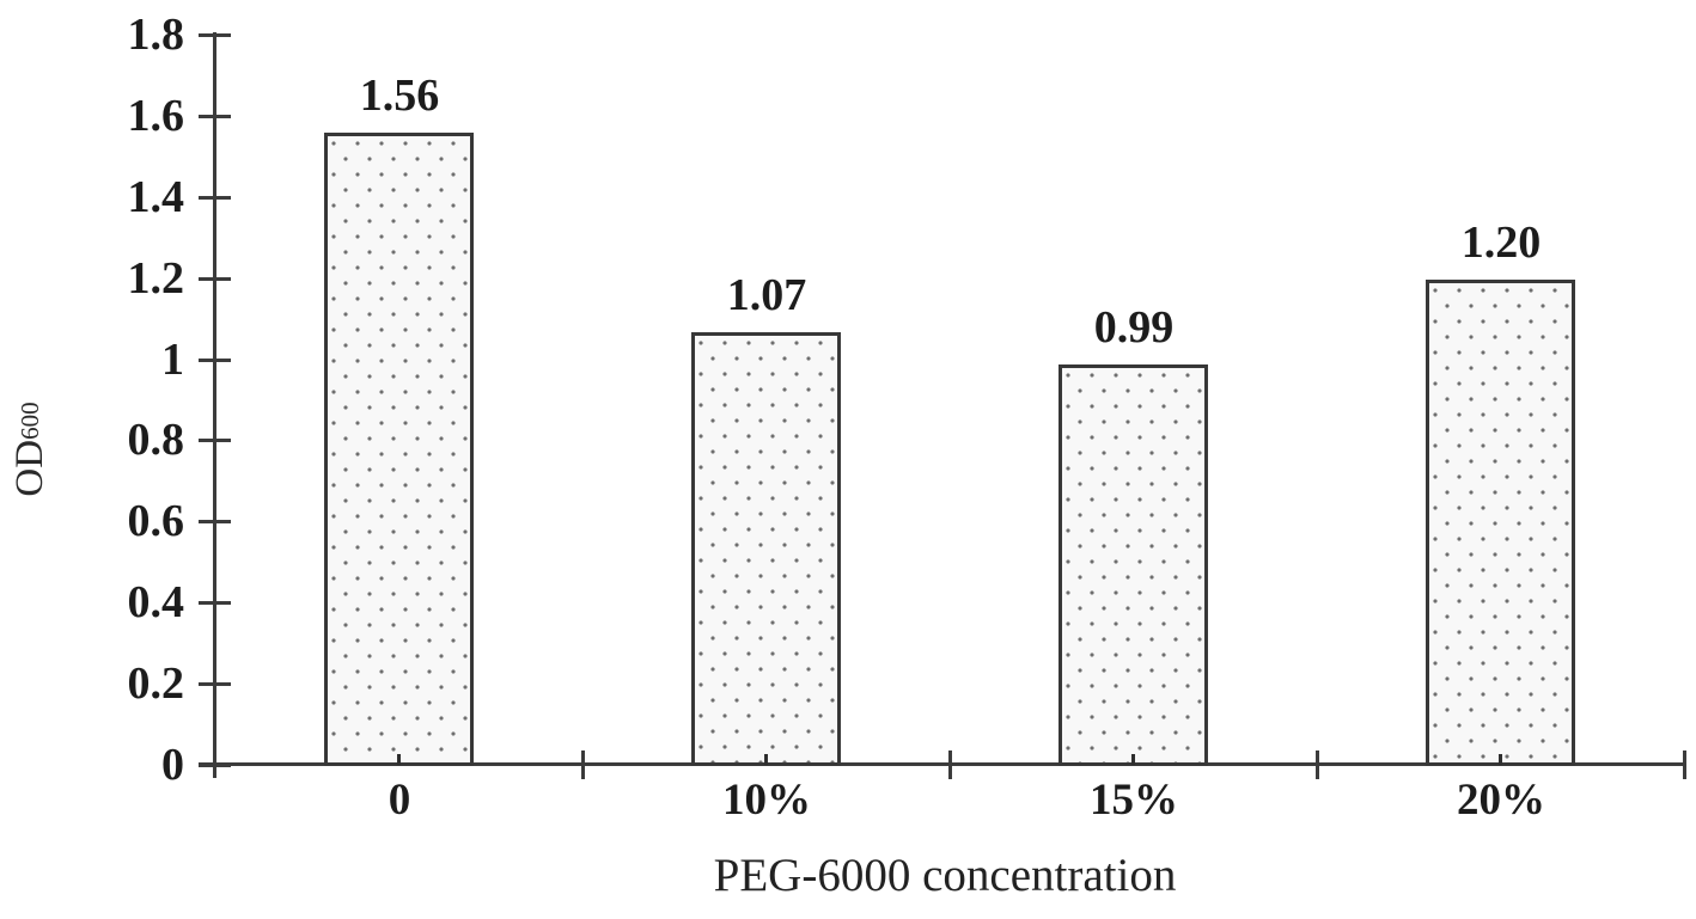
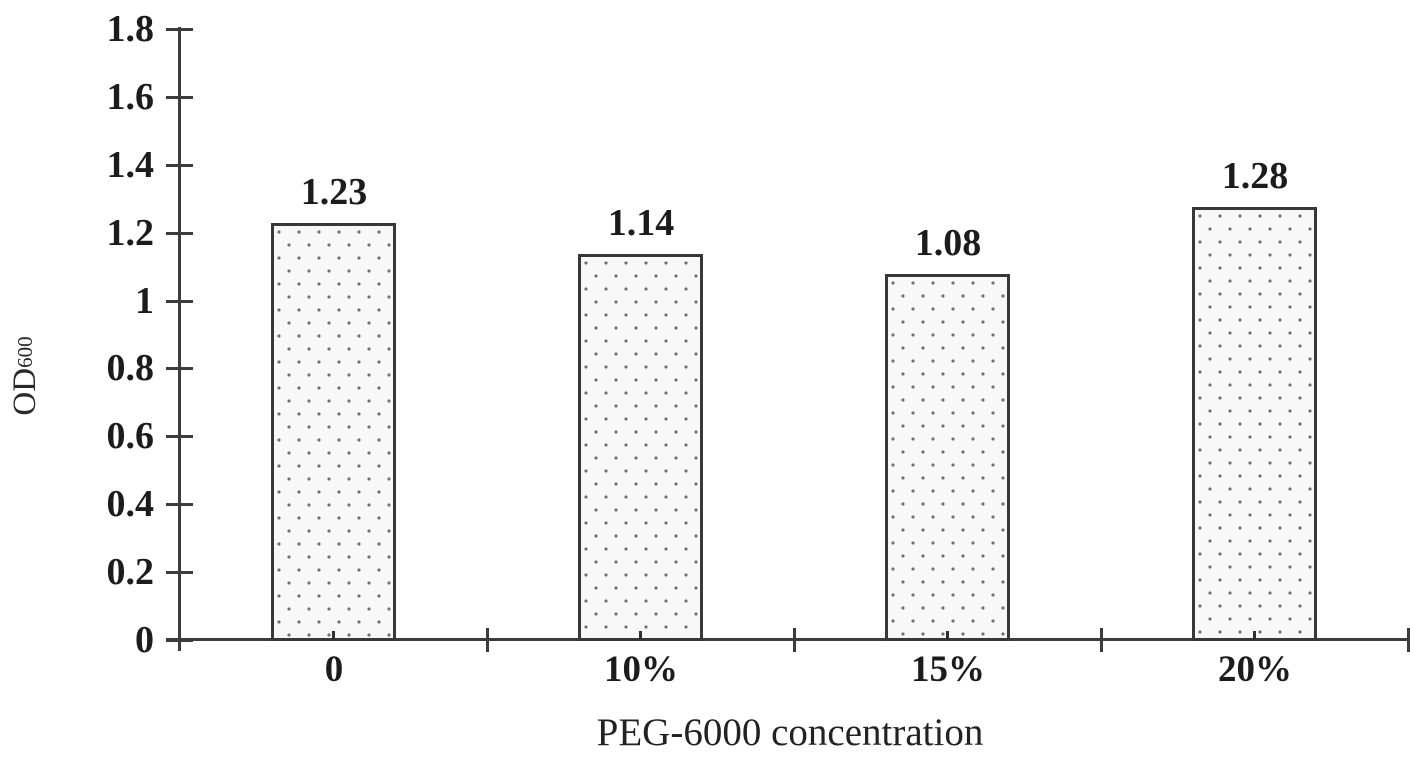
0: 1.56 -> 1.23
10%: 1.07 -> 1.14
15%: 0.99 -> 1.08
20%: 1.20 -> 1.28
